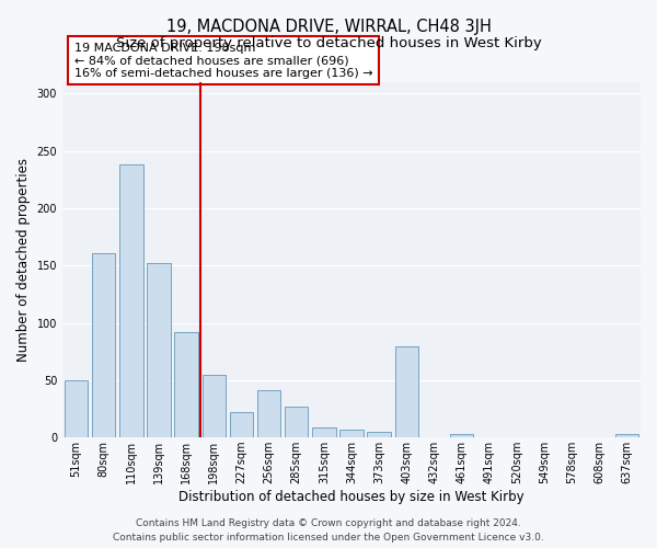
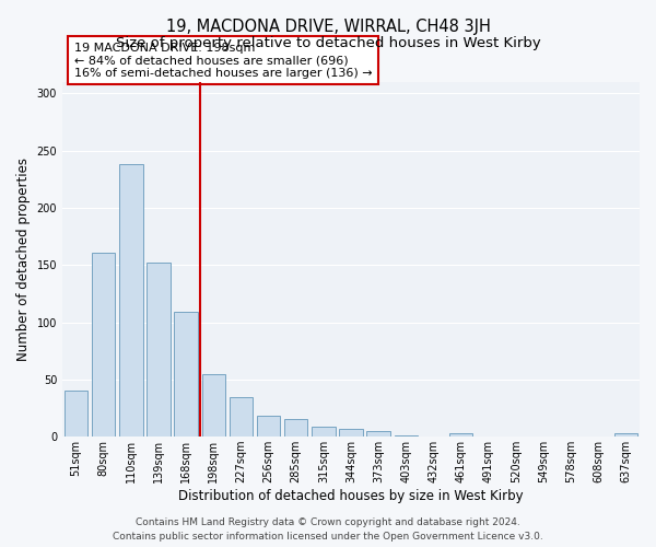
51sqm: 50 -> 40
168sqm: 92 -> 109
227sqm: 22 -> 35
256sqm: 41 -> 18
285sqm: 27 -> 15
403sqm: 80 -> 1
